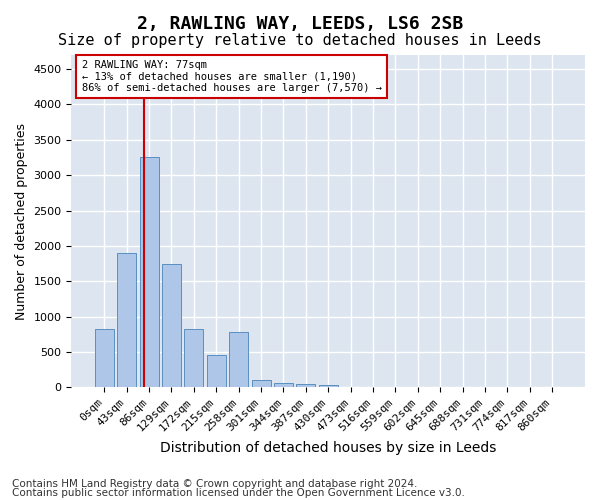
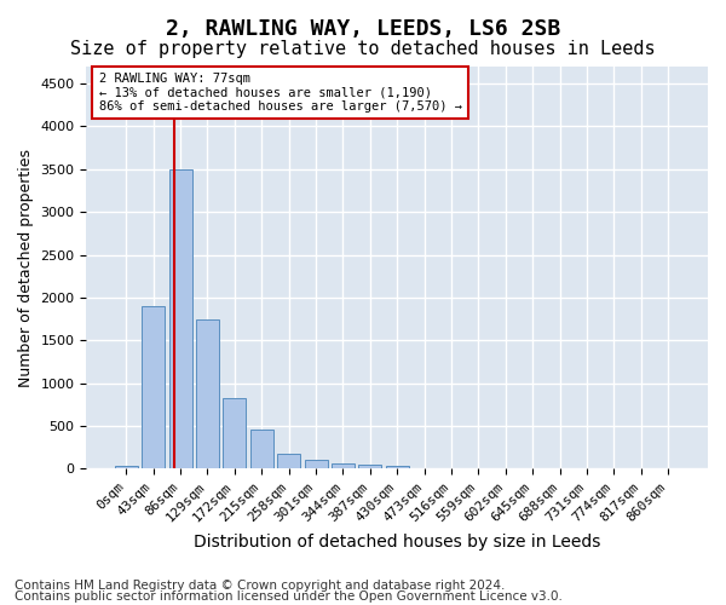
0sqm: 820 -> 30
86sqm: 3260 -> 3500
258sqm: 780 -> 180
